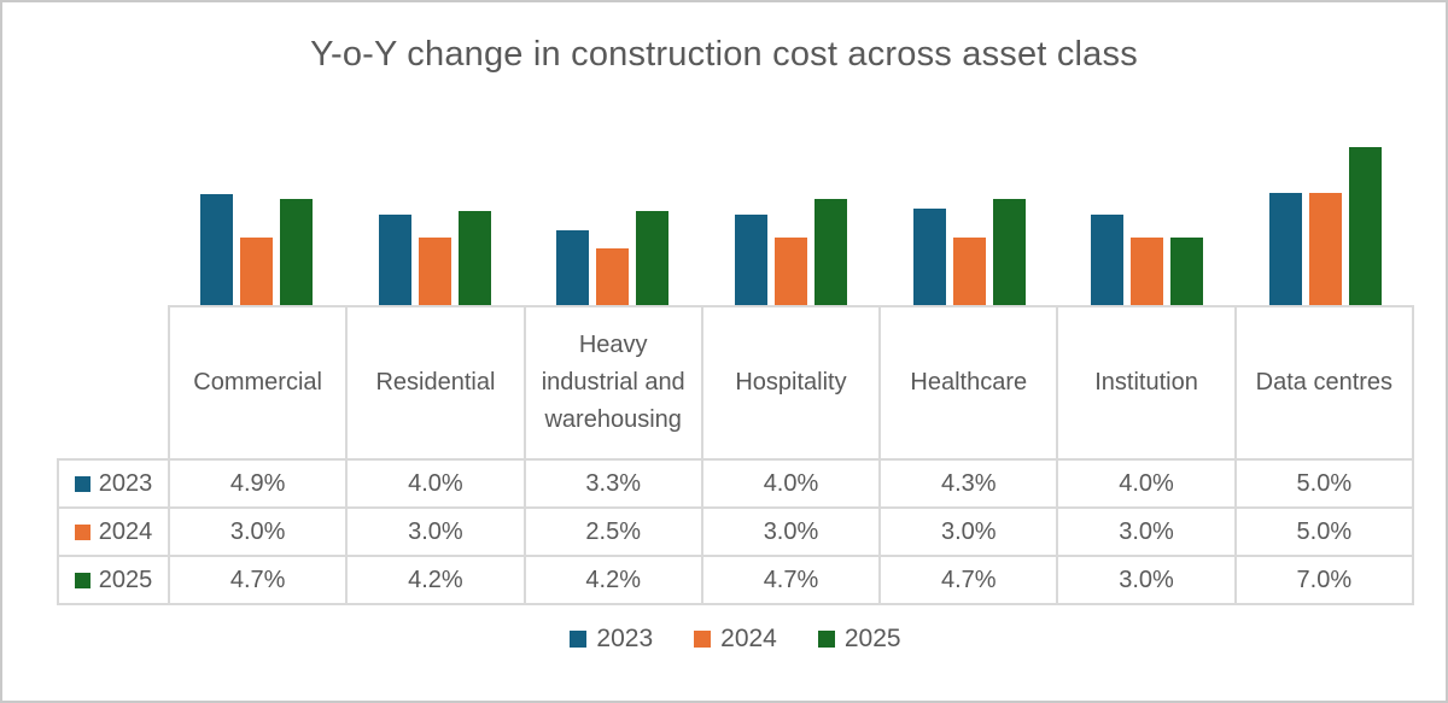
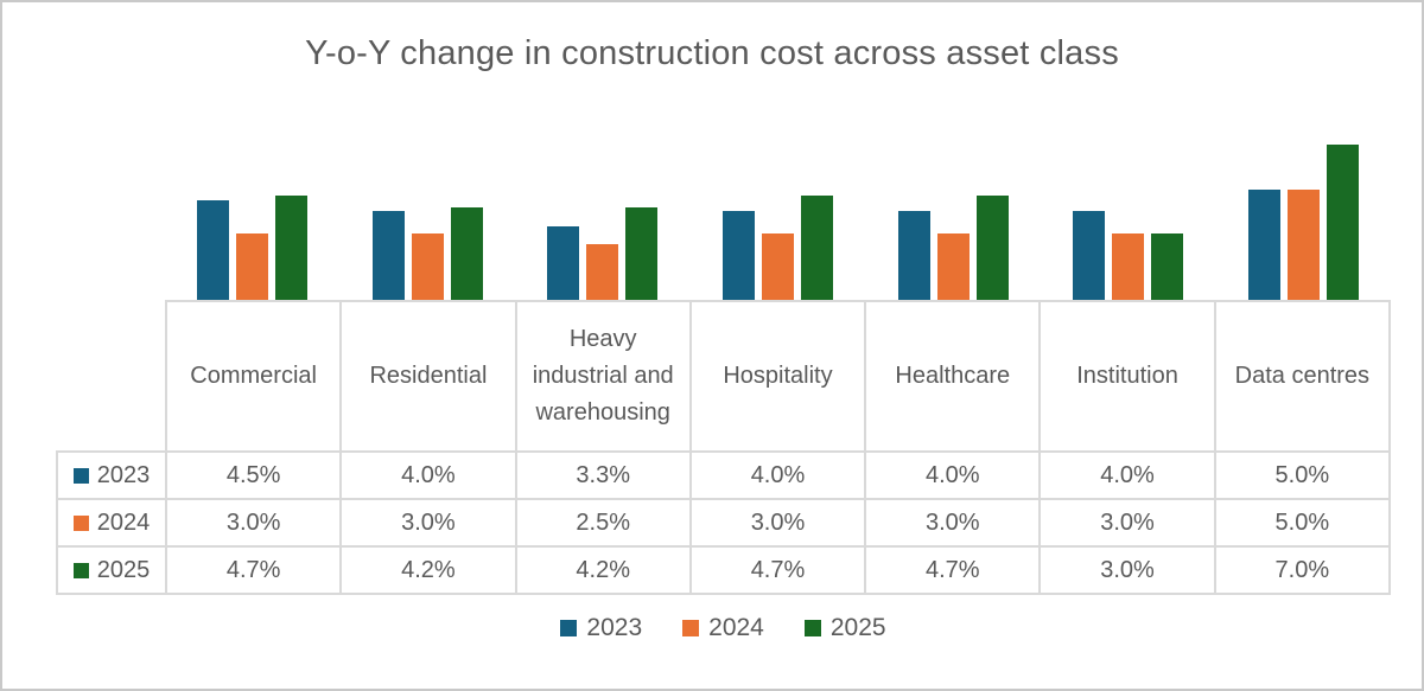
2023/Commercial: 4.9% -> 4.5%
2023/Healthcare: 4.3% -> 4.0%
